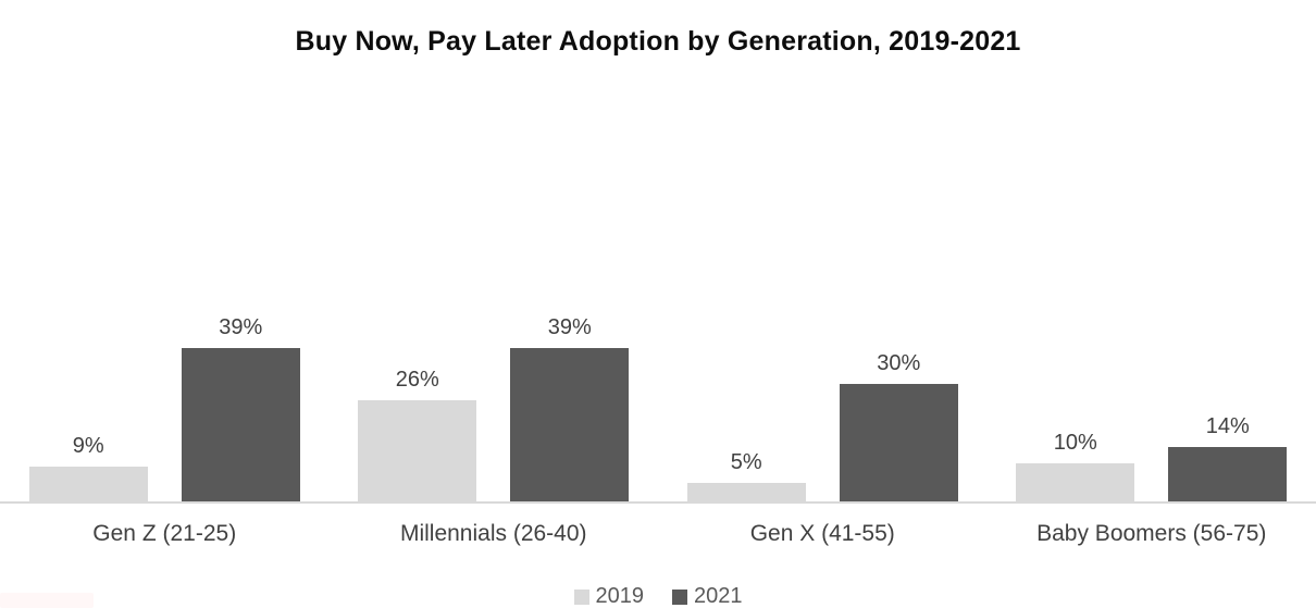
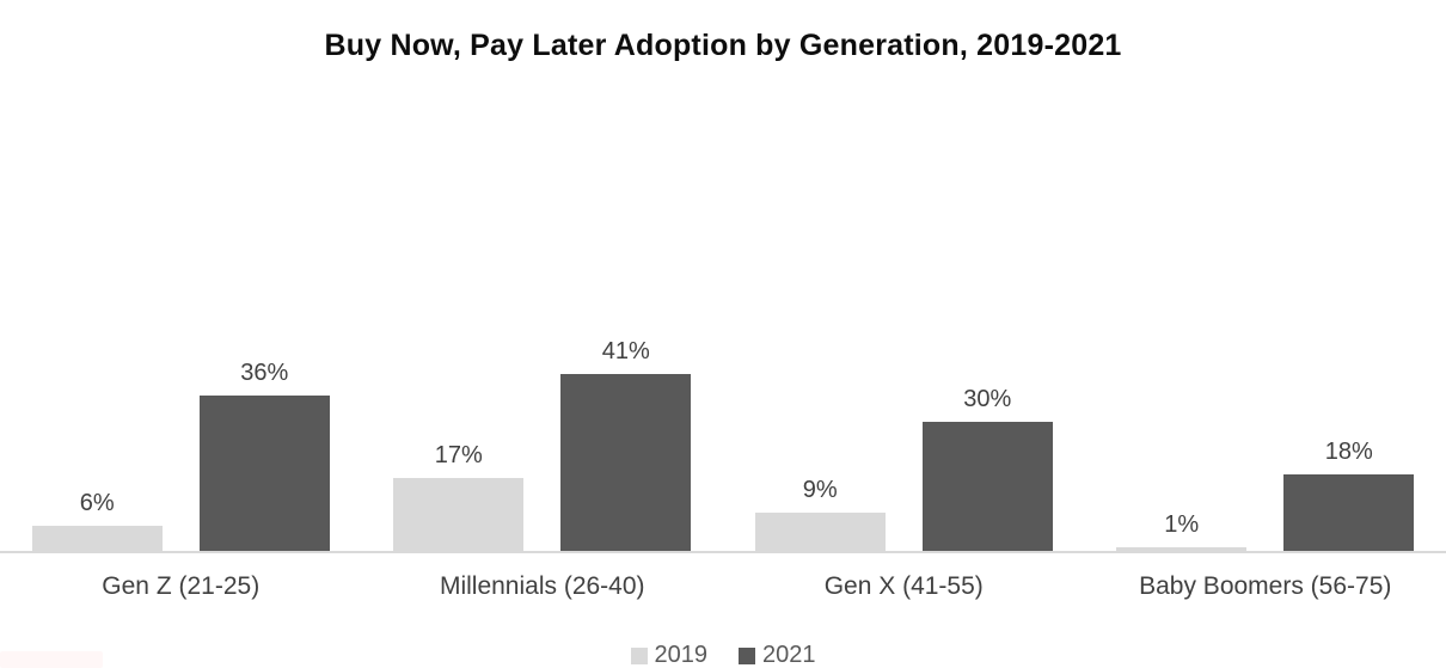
2019/Gen Z (21-25): 9% -> 6%
2021/Gen Z (21-25): 39% -> 36%
2019/Millennials (26-40): 26% -> 17%
2021/Millennials (26-40): 39% -> 41%
2019/Gen X (41-55): 5% -> 9%
2019/Baby Boomers (56-75): 10% -> 1%
2021/Baby Boomers (56-75): 14% -> 18%
